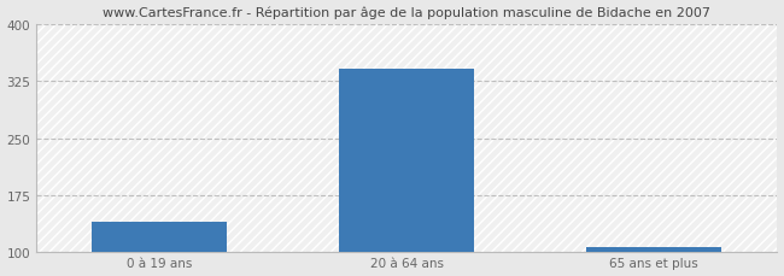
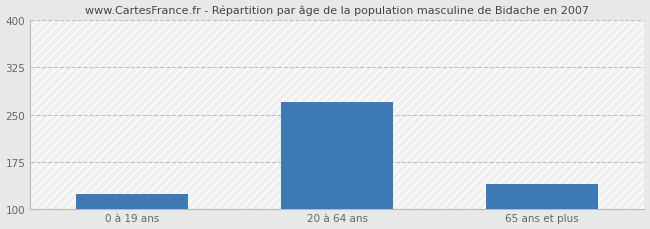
0 à 19 ans: 140 -> 124
20 à 64 ans: 342 -> 270
65 ans et plus: 106 -> 140
